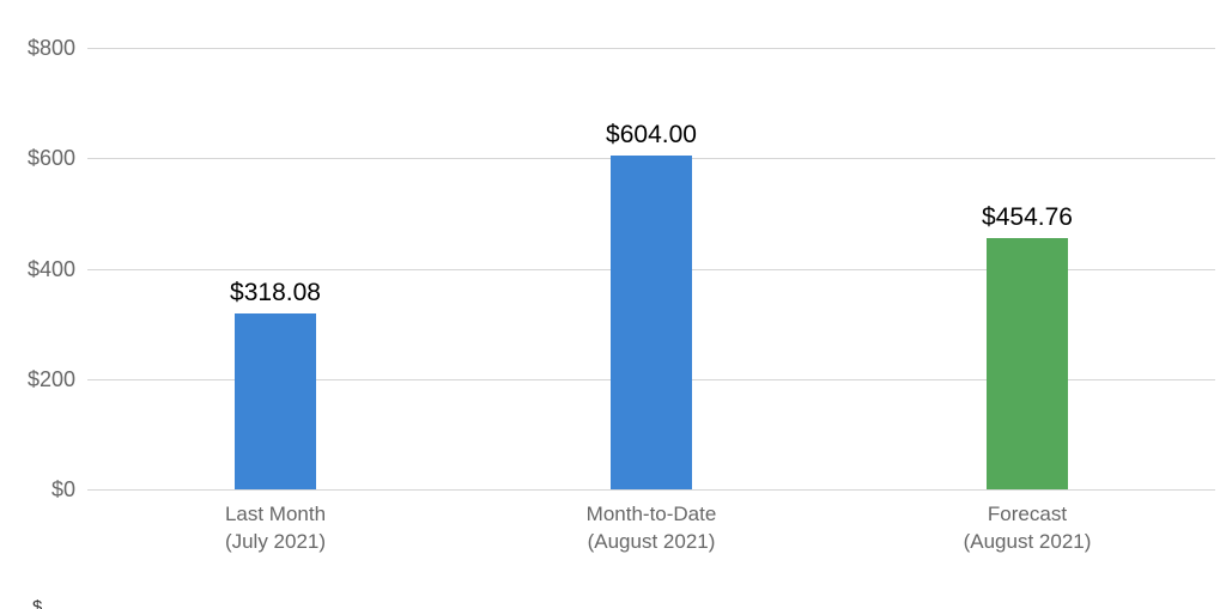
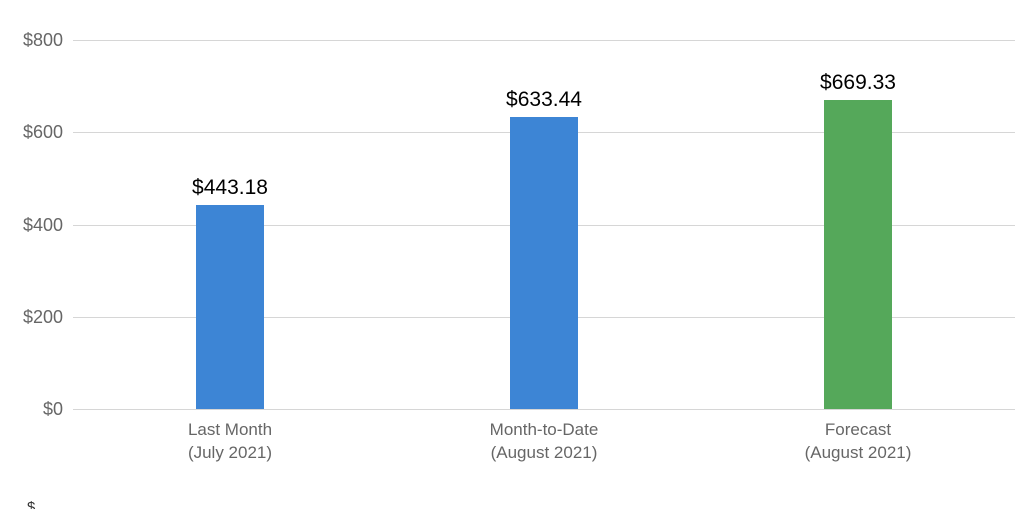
Last Month (July 2021): $318.08 -> $443.18
Month-to-Date (August 2021): $604.00 -> $633.44
Forecast (August 2021): $454.76 -> $669.33
